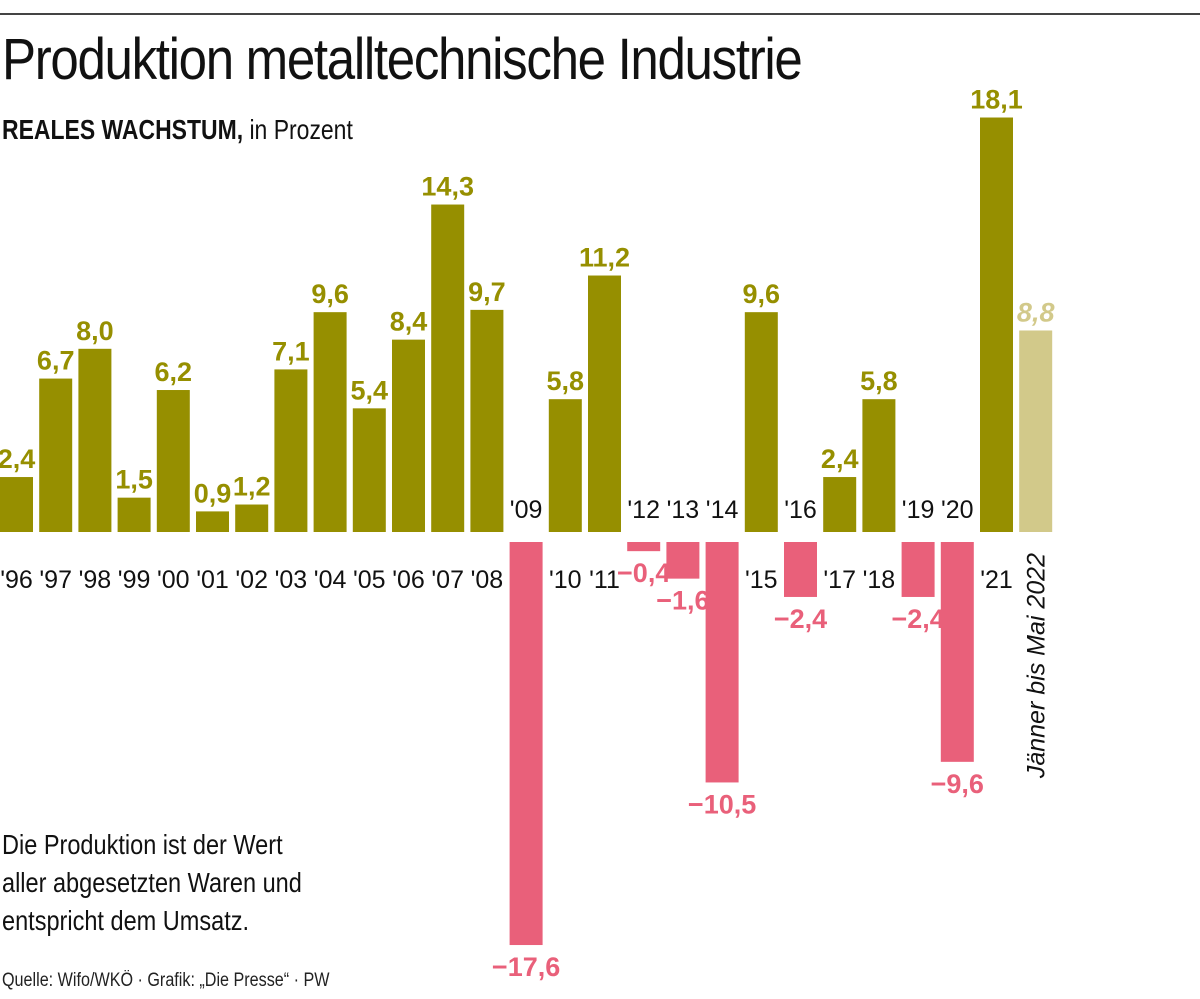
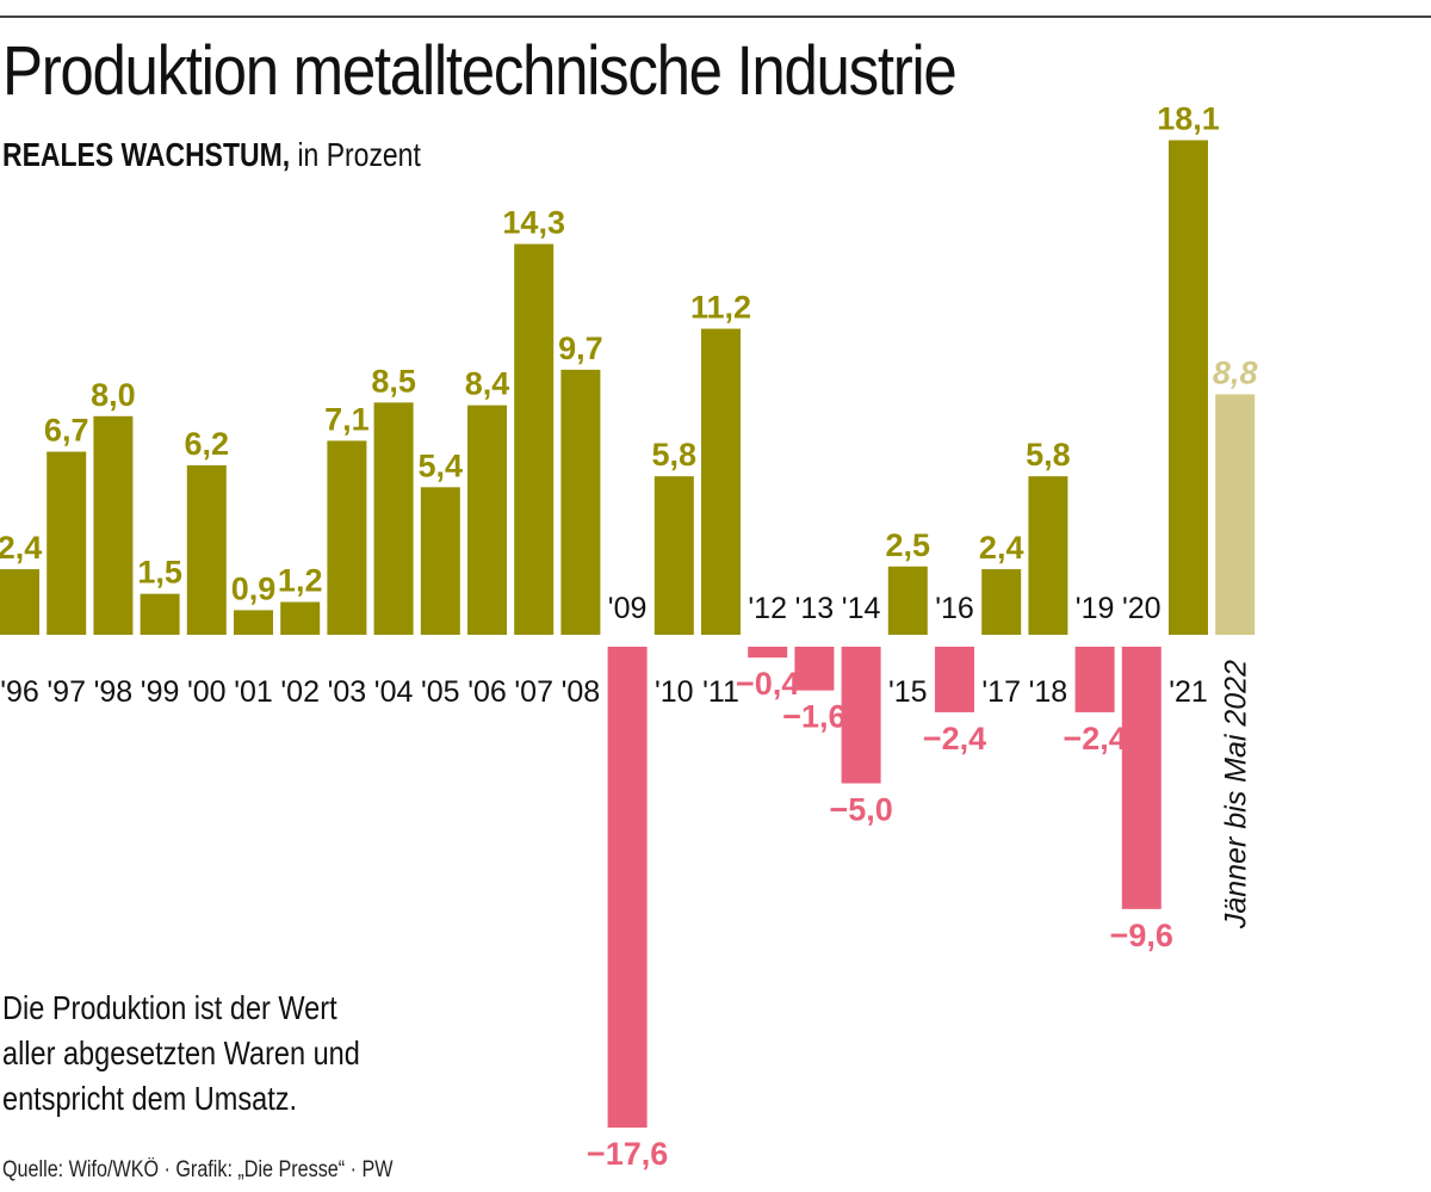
'04: 9,6 -> 8,5
'14: −10,5 -> −5,0
'15: 9,6 -> 2,5
